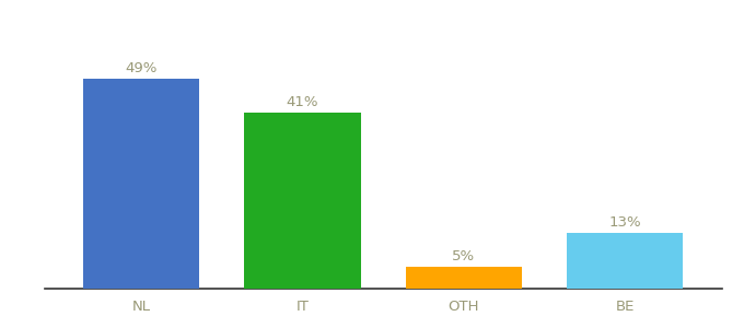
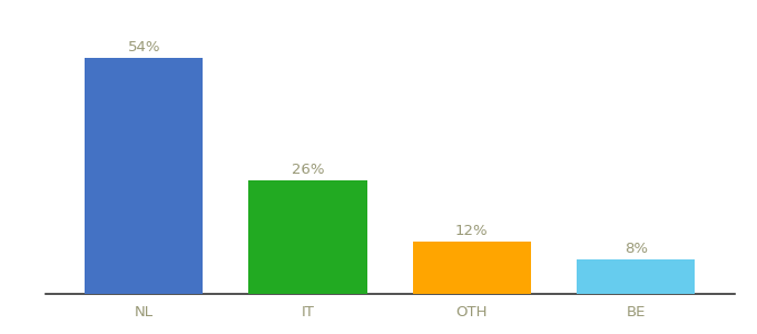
NL: 49% -> 54%
IT: 41% -> 26%
OTH: 5% -> 12%
BE: 13% -> 8%
